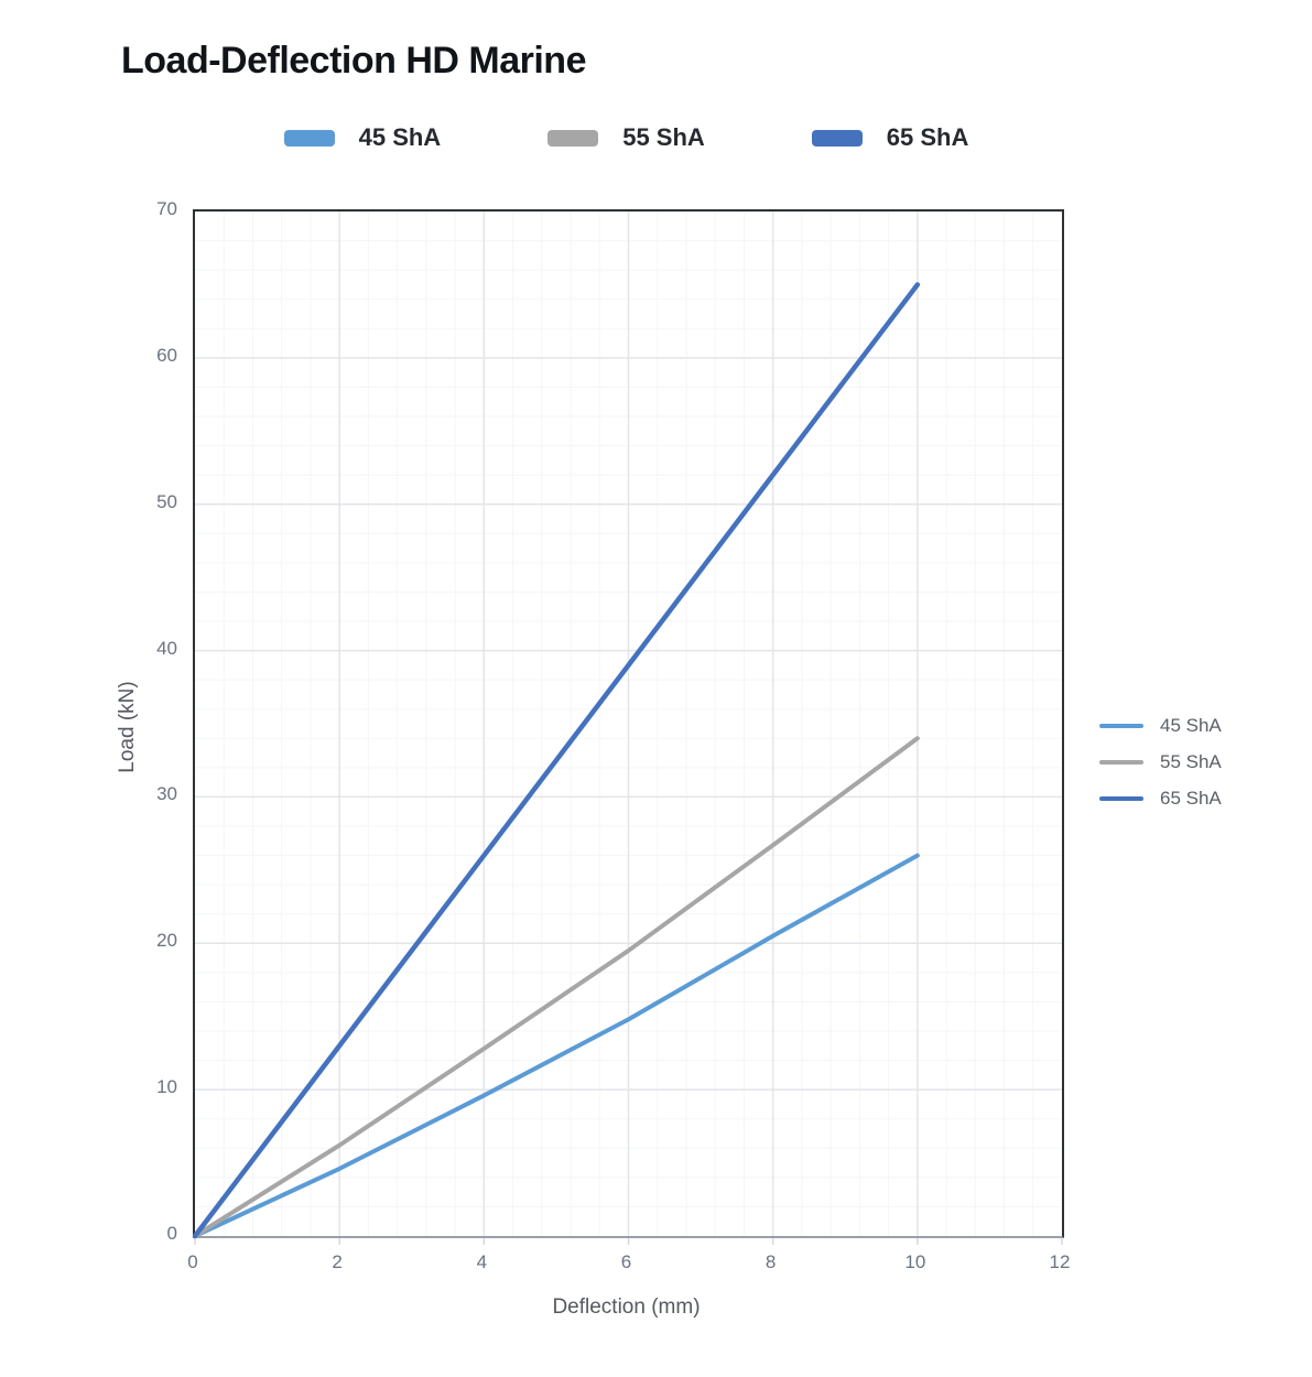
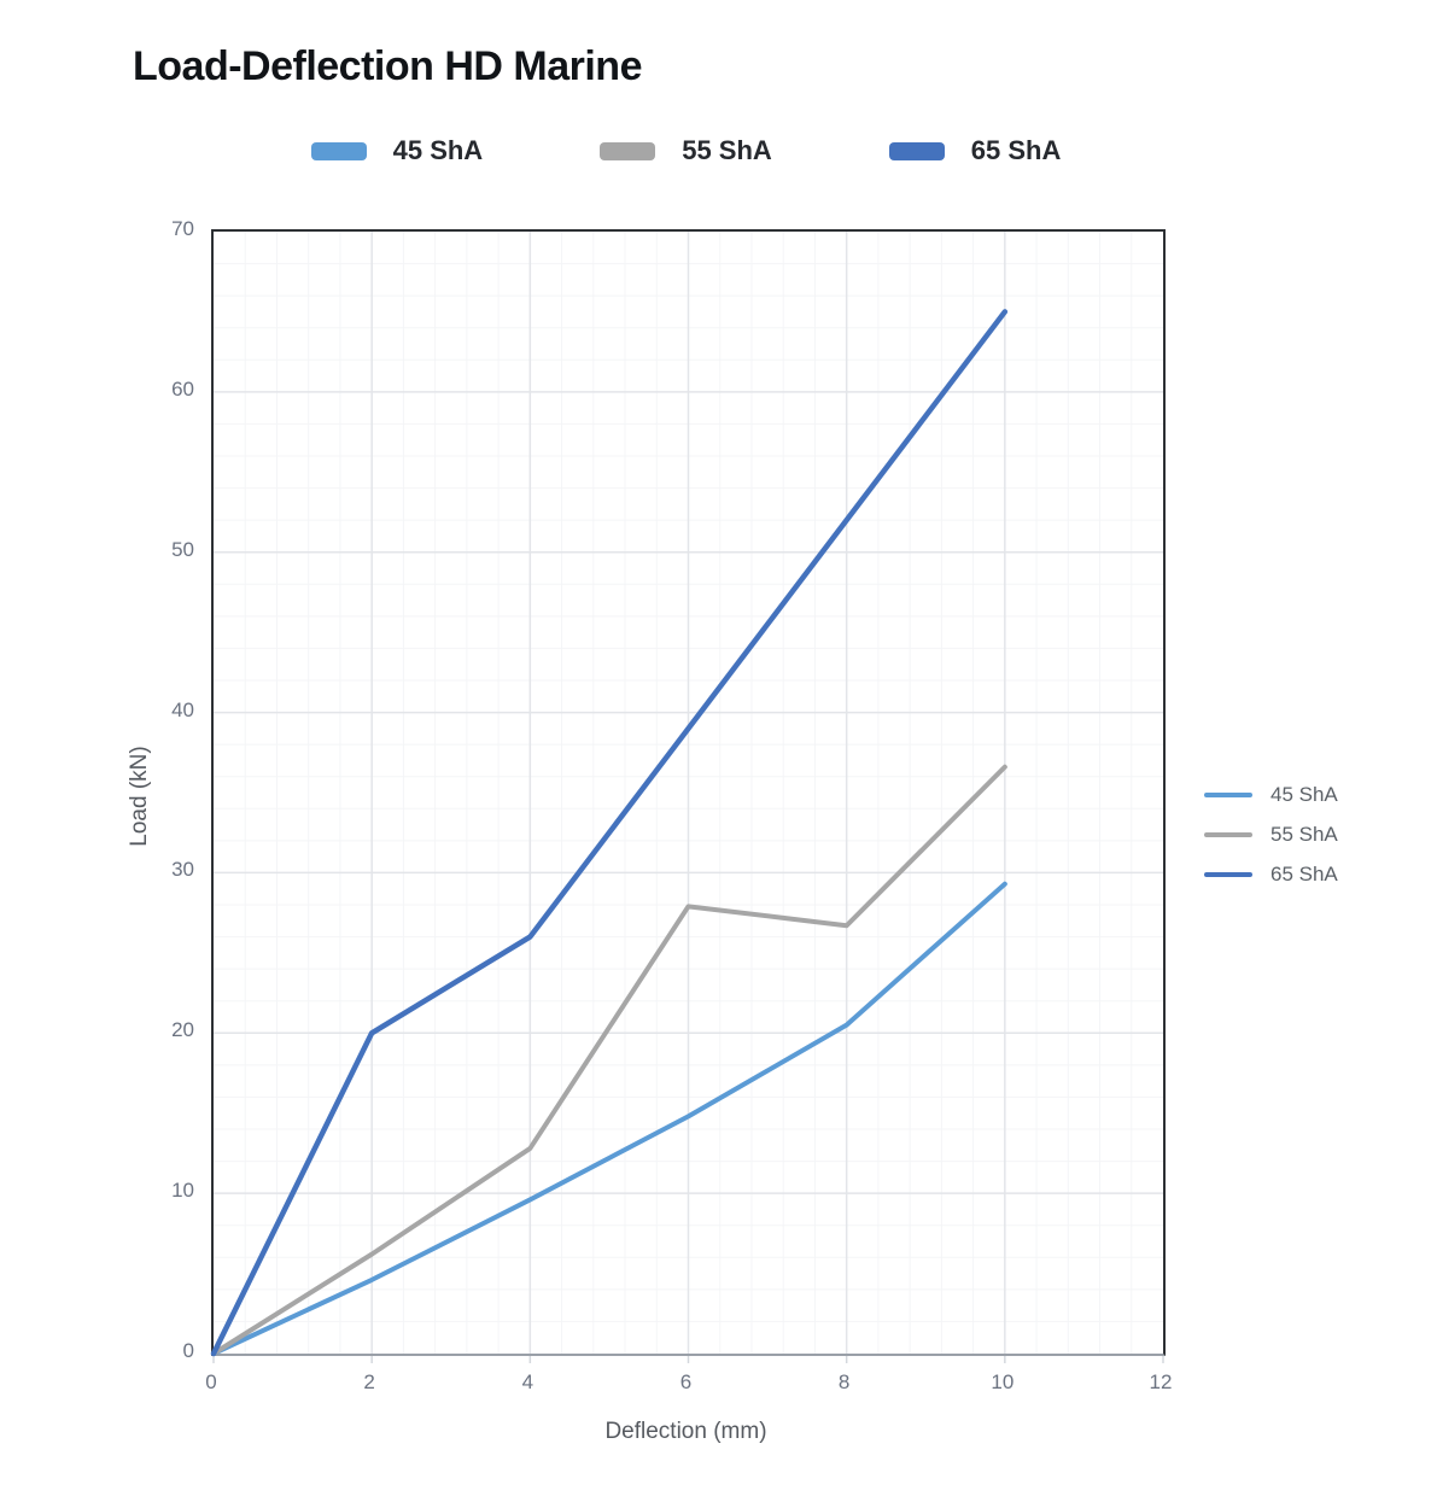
65 ShA/2: 13 -> 20
55 ShA/6: 19.5 -> 27.9
45 ShA/10: 26.0 -> 29.3
55 ShA/10: 34.0 -> 36.6
